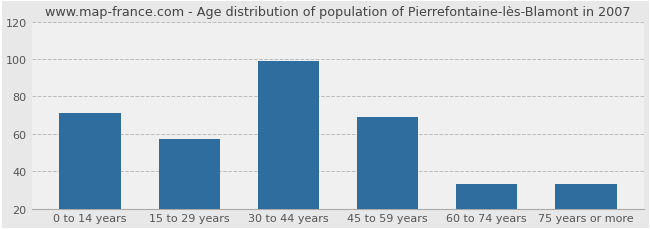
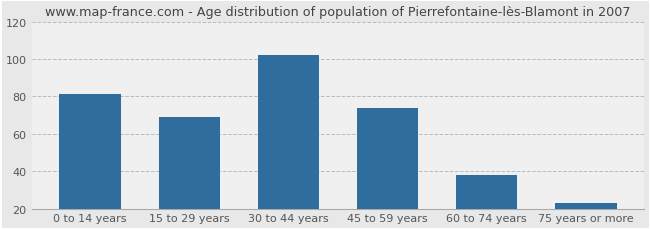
0 to 14 years: 71 -> 81
15 to 29 years: 57 -> 69
30 to 44 years: 99 -> 102
45 to 59 years: 69 -> 74
60 to 74 years: 33 -> 38
75 years or more: 33 -> 23
